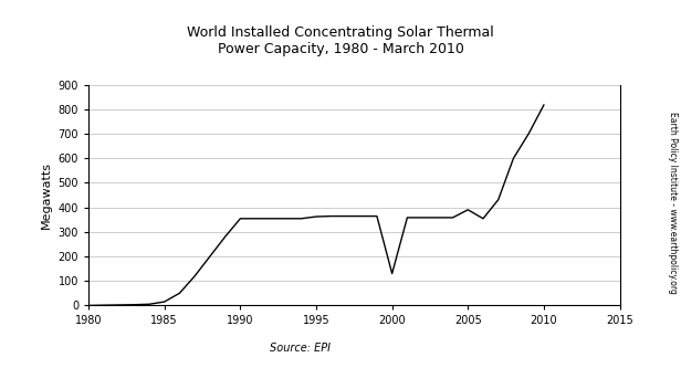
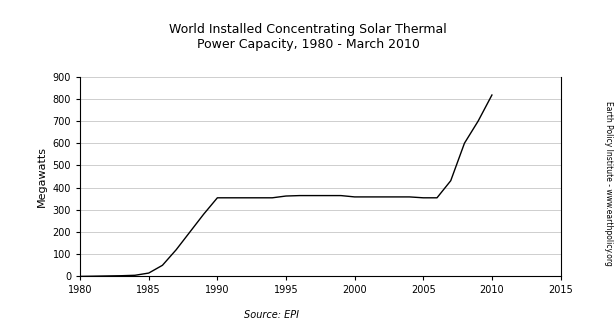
2000: 130 -> 358
2005: 390 -> 354
